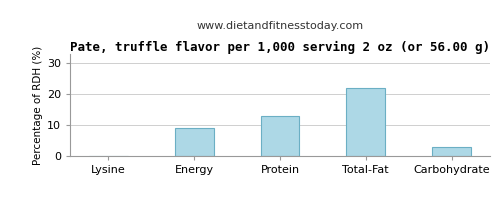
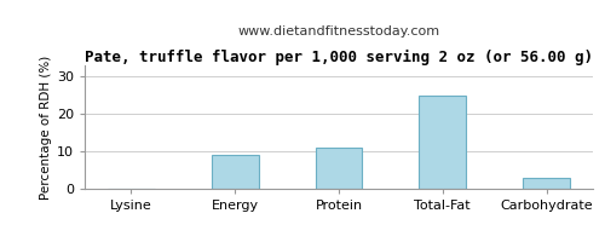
Protein: 13 -> 11
Total-Fat: 22 -> 25
